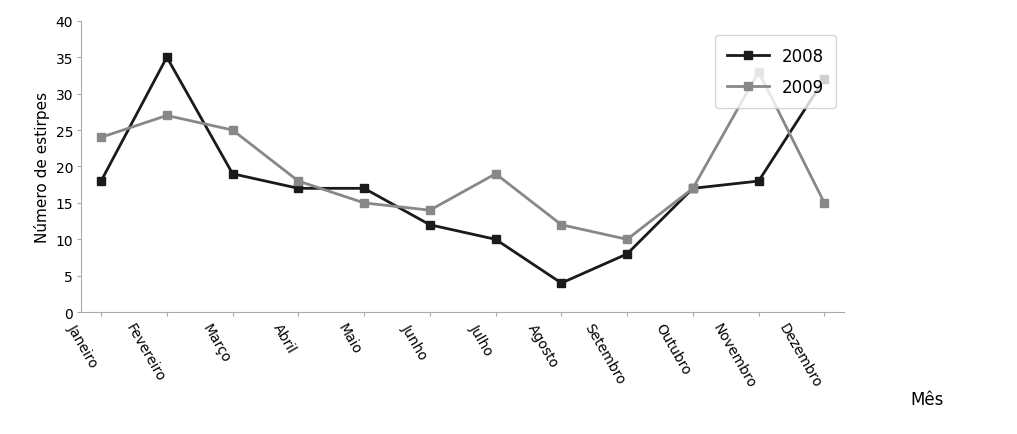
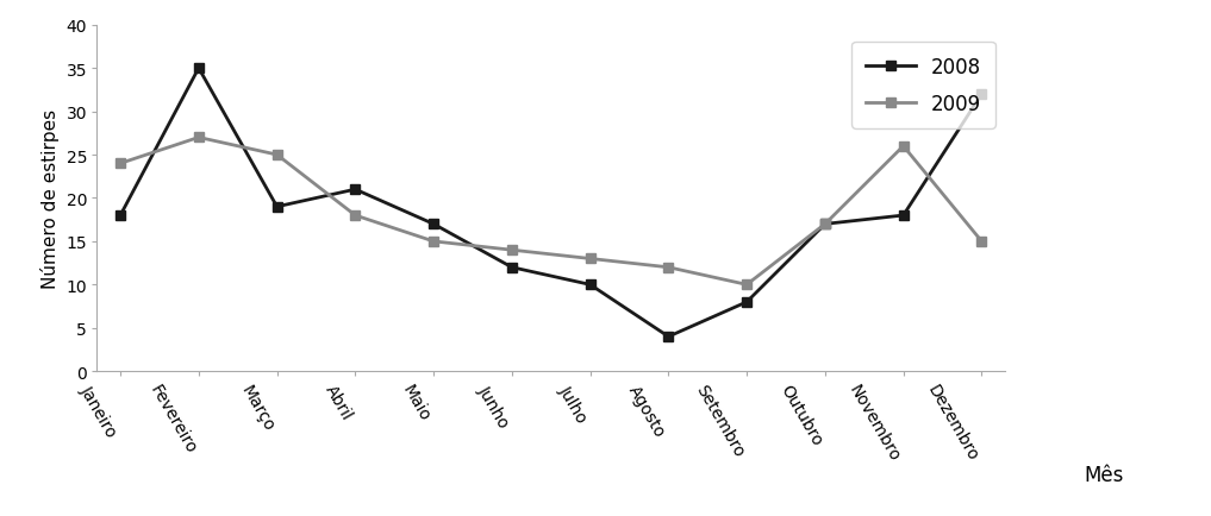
2008/Abril: 17 -> 21
2009/Julho: 19 -> 13
2009/Novembro: 33 -> 26
